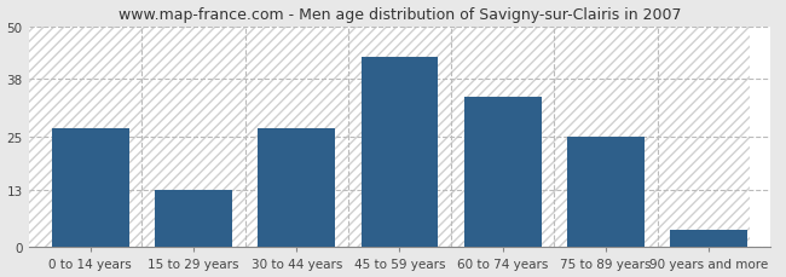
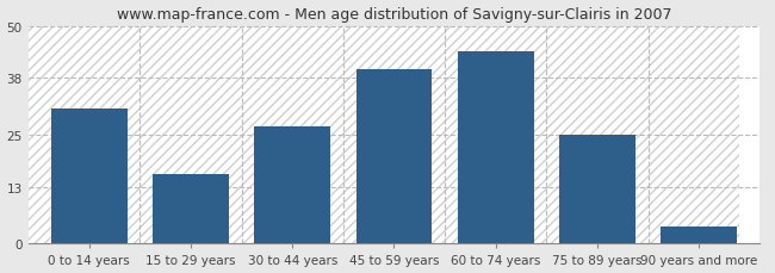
0 to 14 years: 27 -> 31
15 to 29 years: 13 -> 16
45 to 59 years: 43 -> 40
60 to 74 years: 34 -> 44
